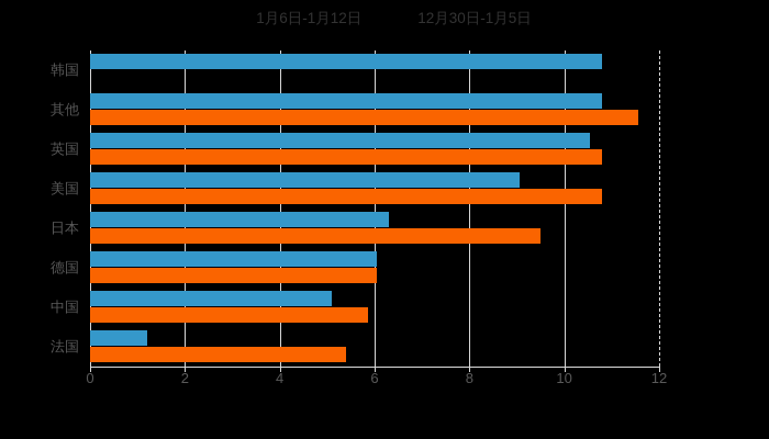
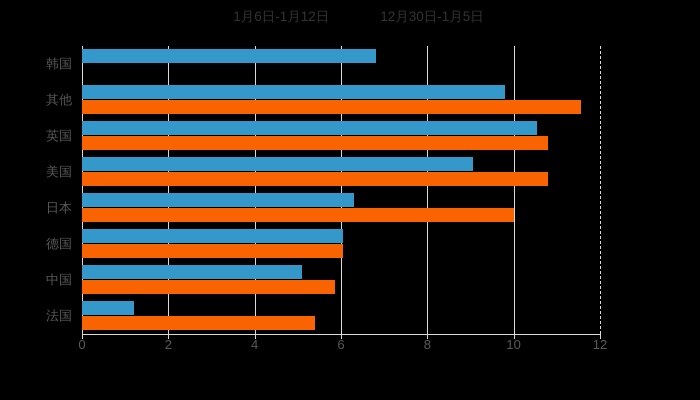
1月6日-1月12日/韩国: 10.8 -> 6.8
1月6日-1月12日/其他: 10.8 -> 9.8
12月30日-1月5日/日本: 9.5 -> 10.0
